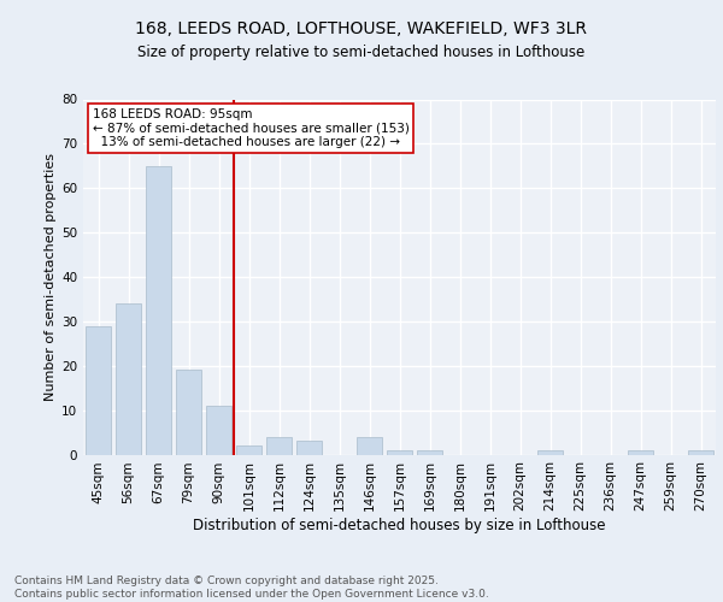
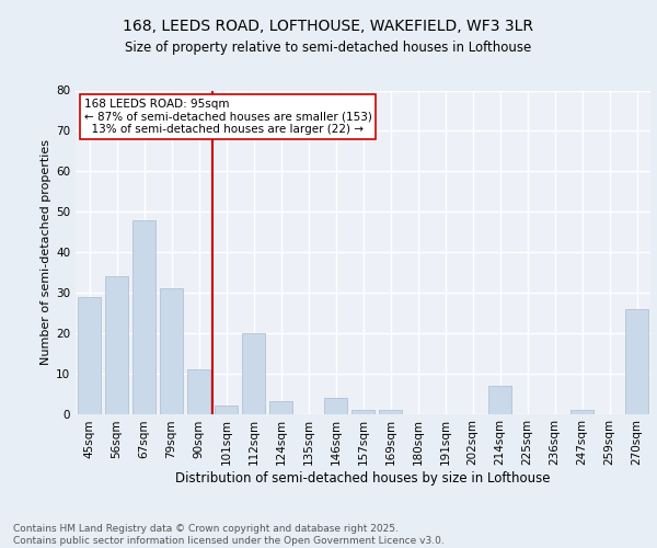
67sqm: 65 -> 48
79sqm: 19 -> 31
112sqm: 4 -> 20
214sqm: 1 -> 7
270sqm: 1 -> 26
